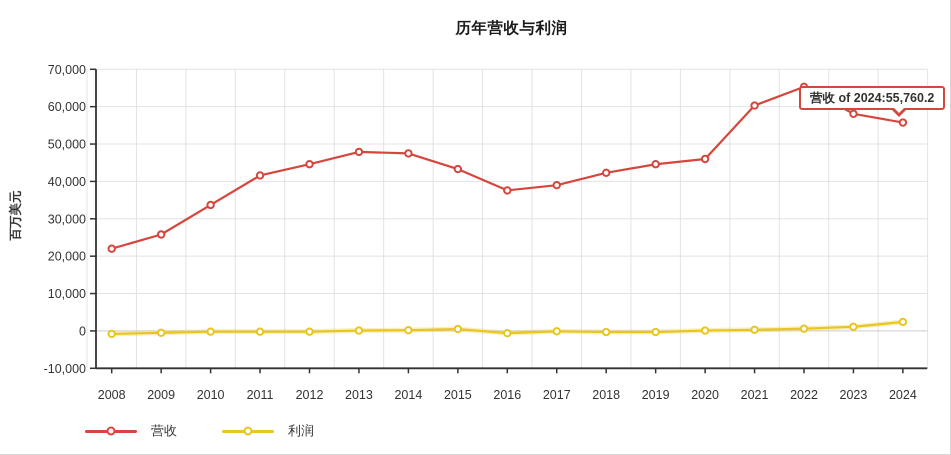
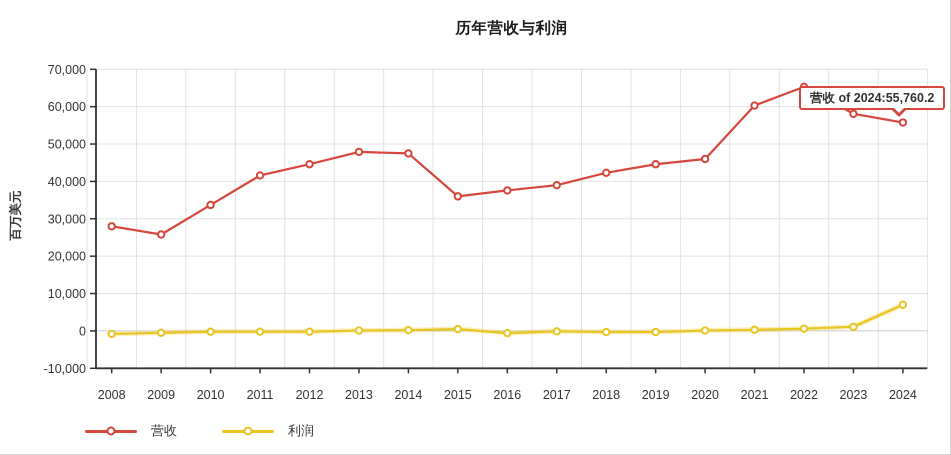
营收/2008: 22000 -> 28000
营收/2015: 43000 -> 36000
利润/2024: 2000 -> 7000
